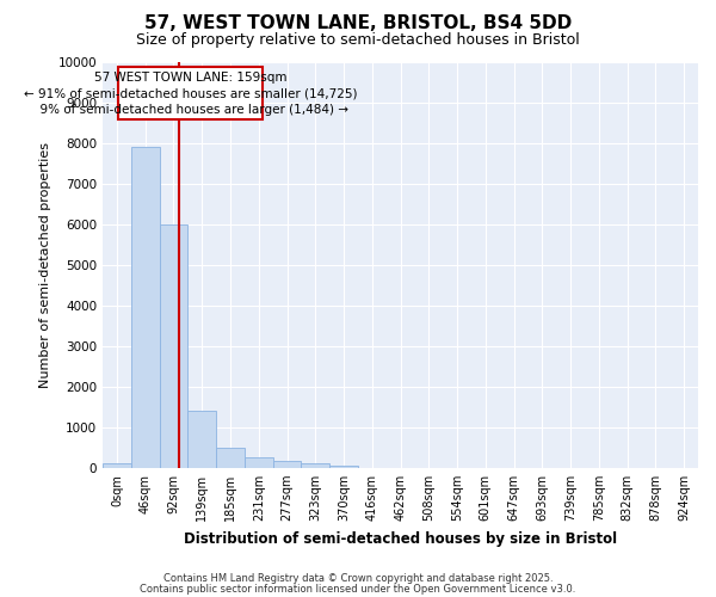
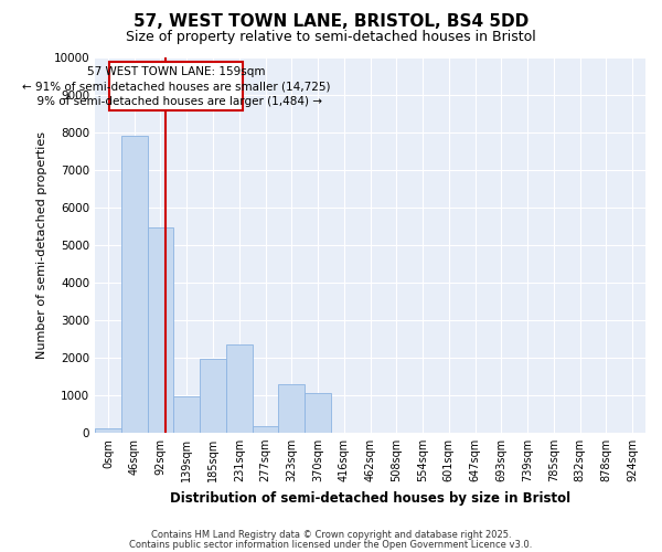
92sqm: 6000 -> 5450
139sqm: 1400 -> 950
185sqm: 500 -> 1950
231sqm: 250 -> 2350
323sqm: 100 -> 1300
370sqm: 50 -> 1050
